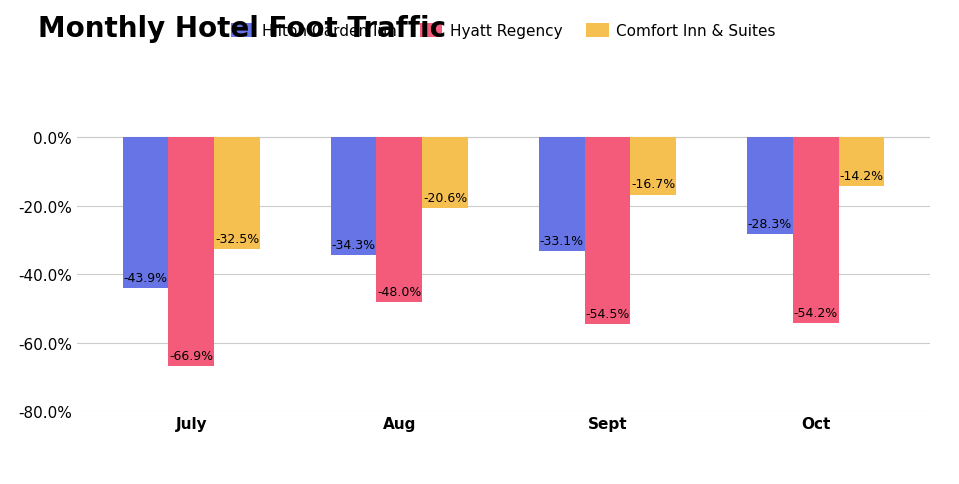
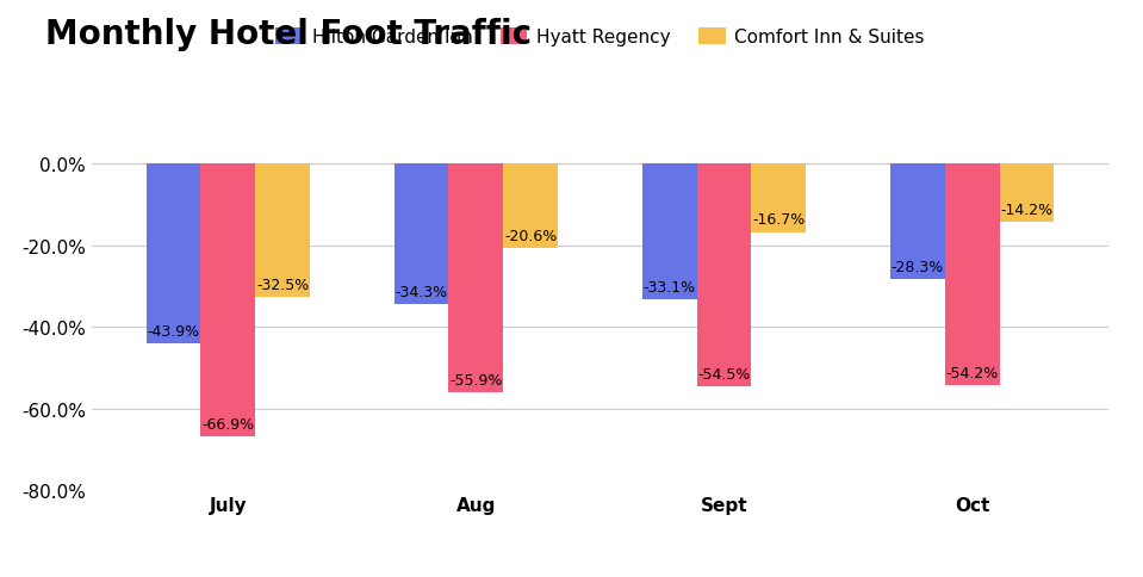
Hyatt Regency/Aug: -48.0% -> -55.9%
